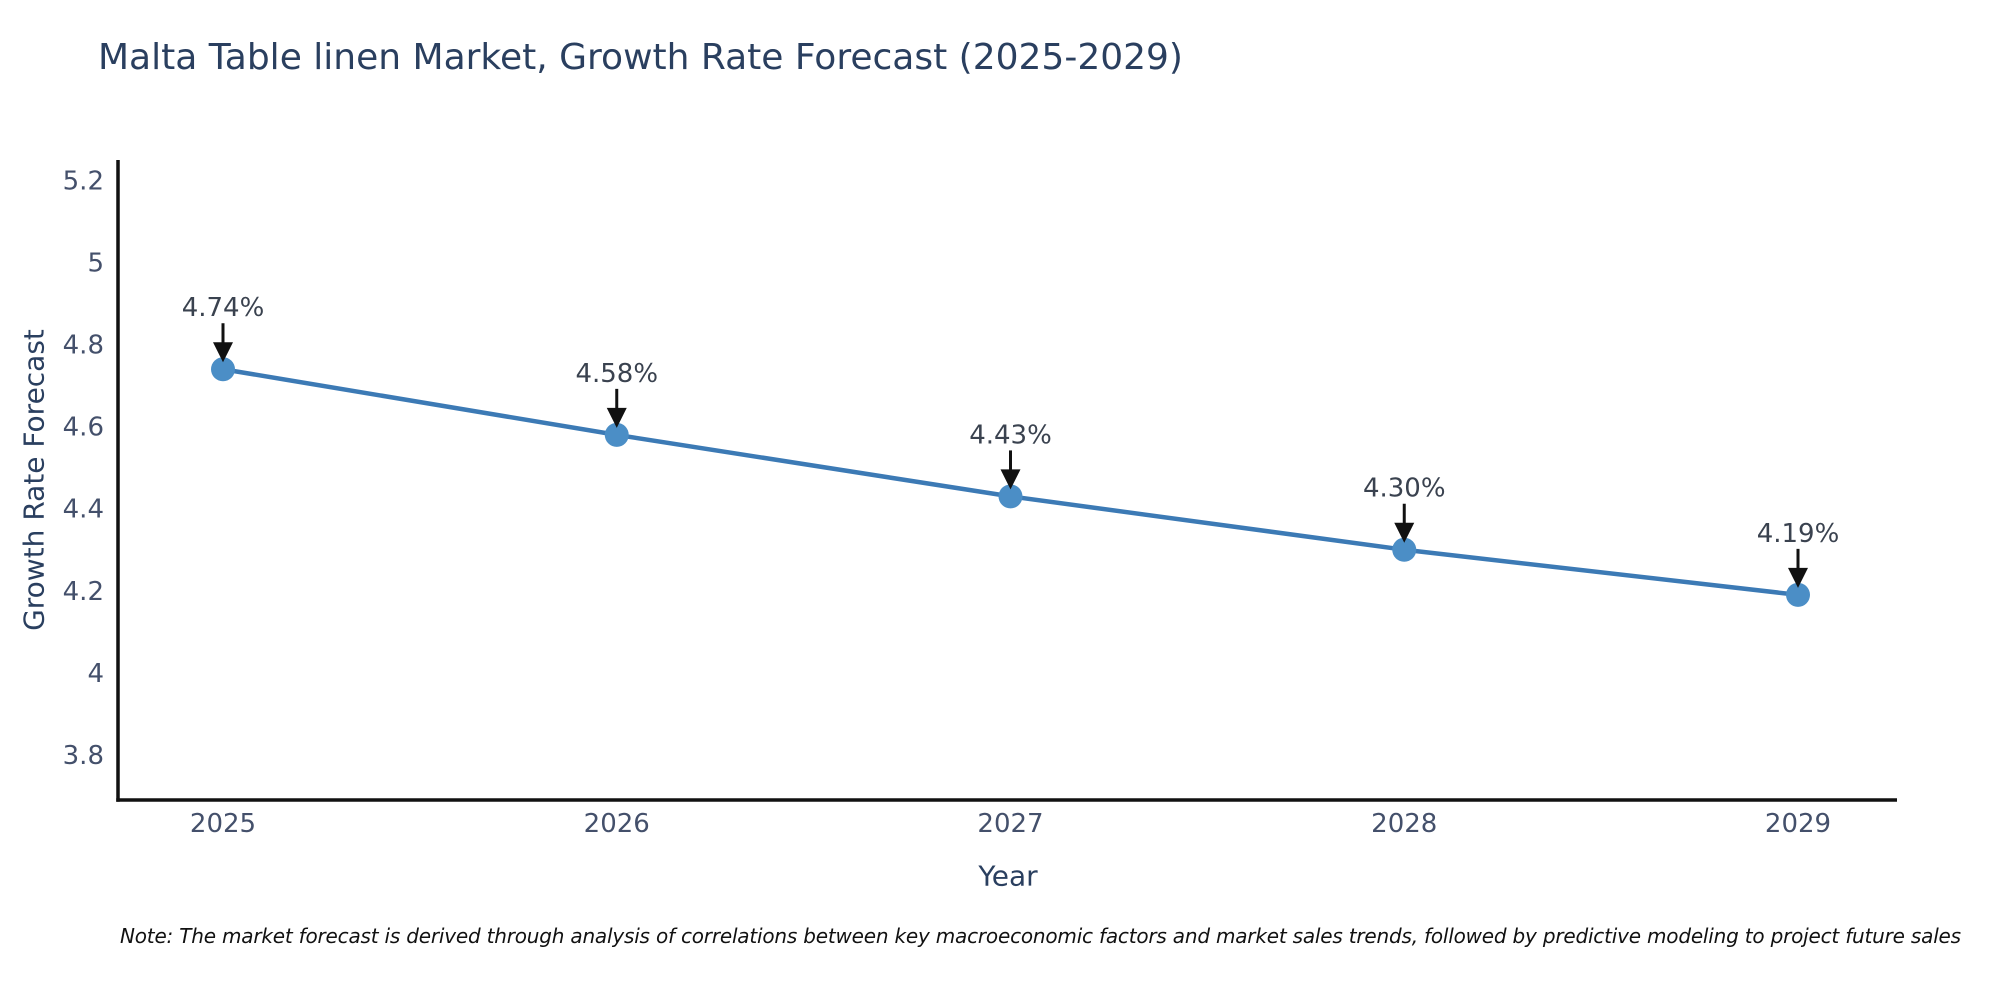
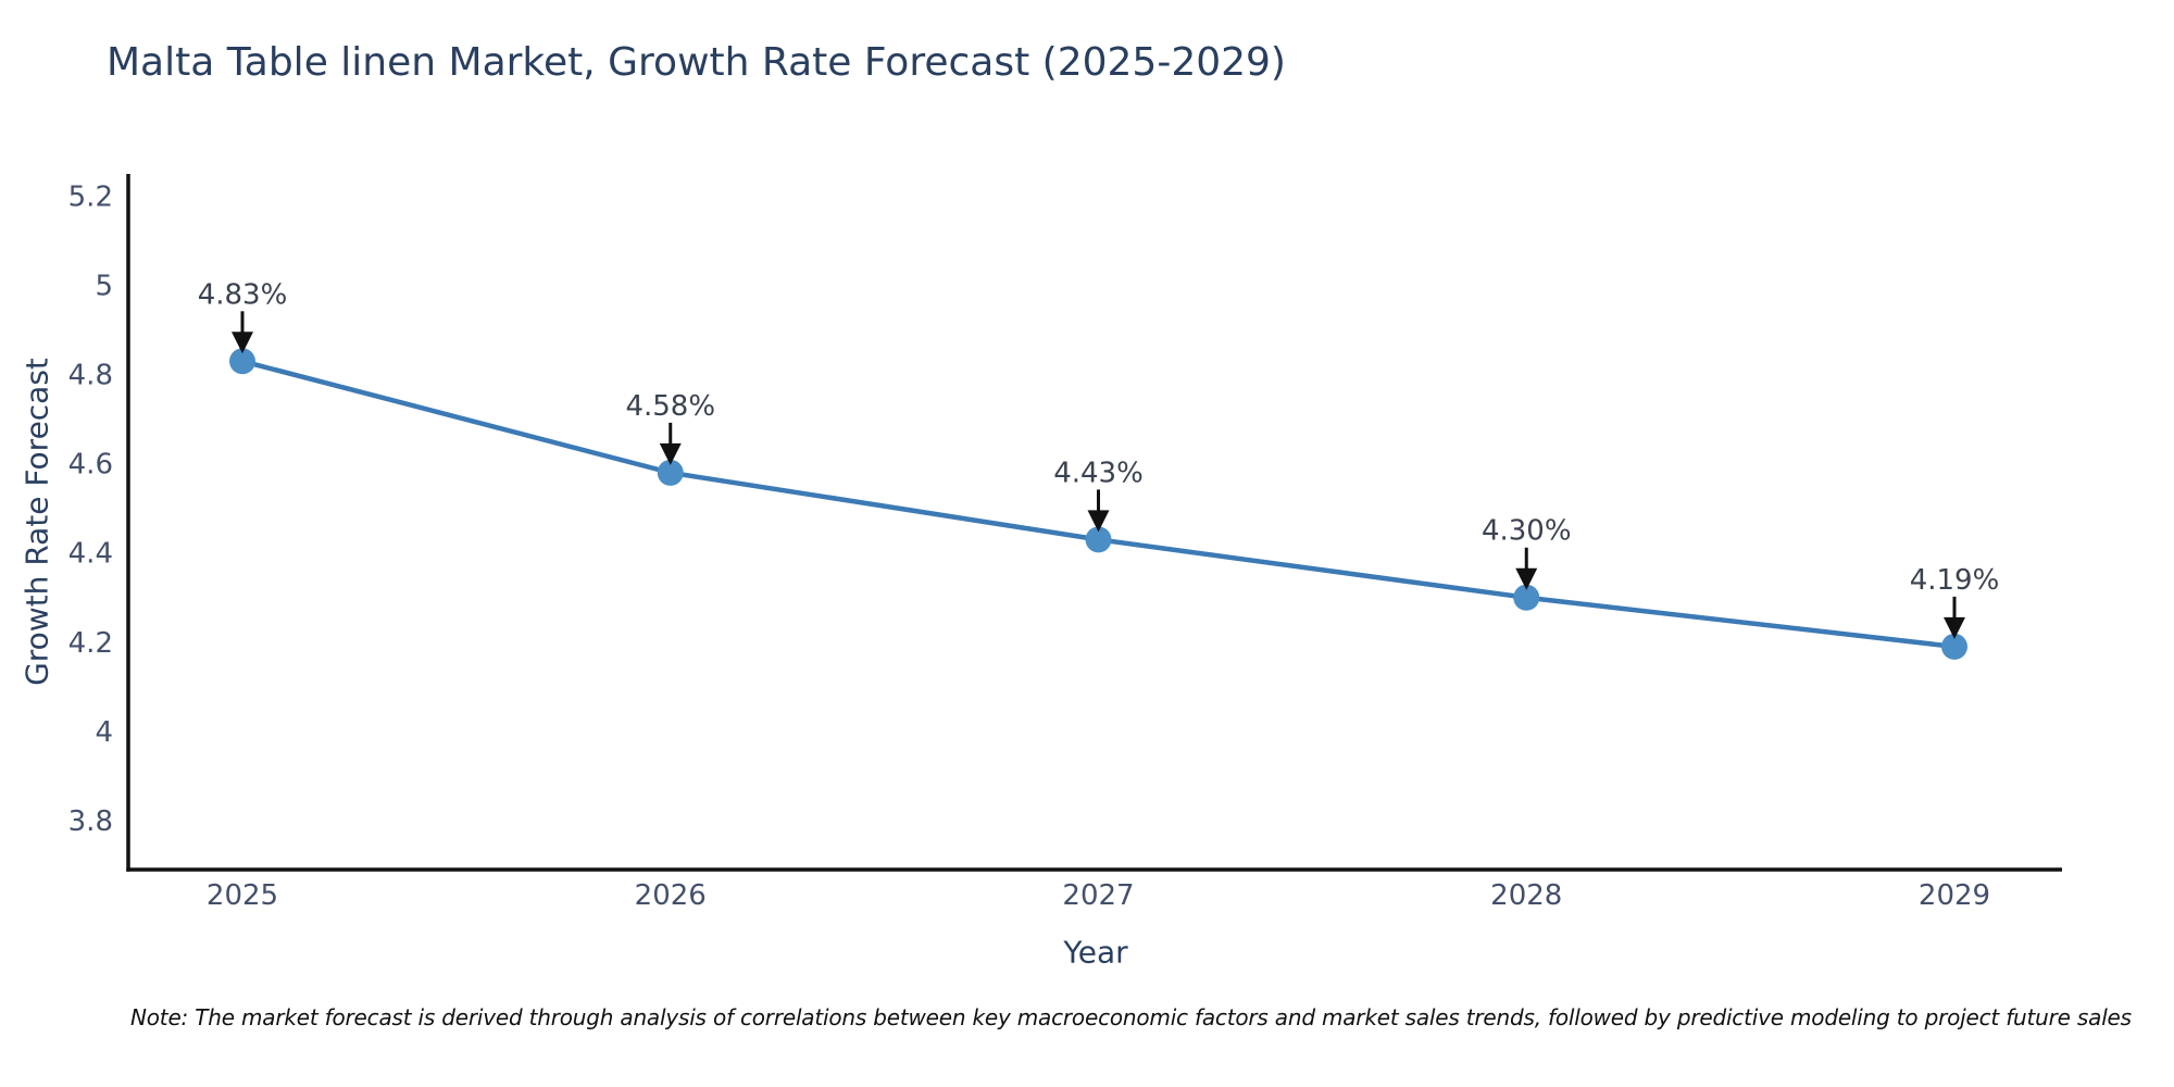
2025: 4.74% -> 4.83%
